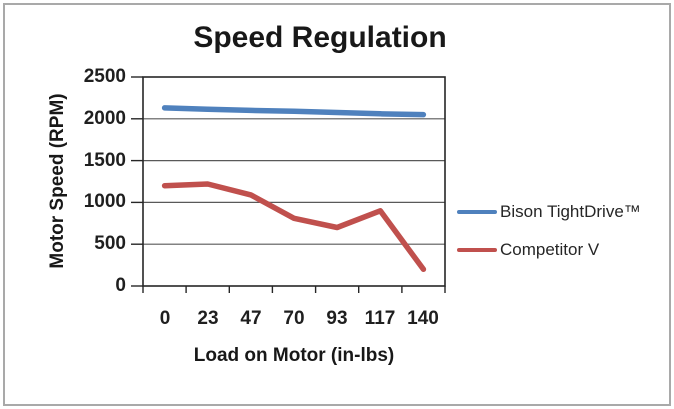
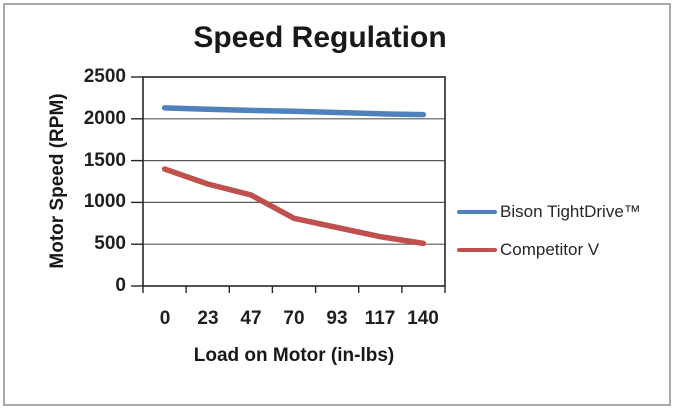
Competitor V/0: 1200 -> 1400
Competitor V/117: 900 -> 600
Competitor V/140: 200 -> 500
